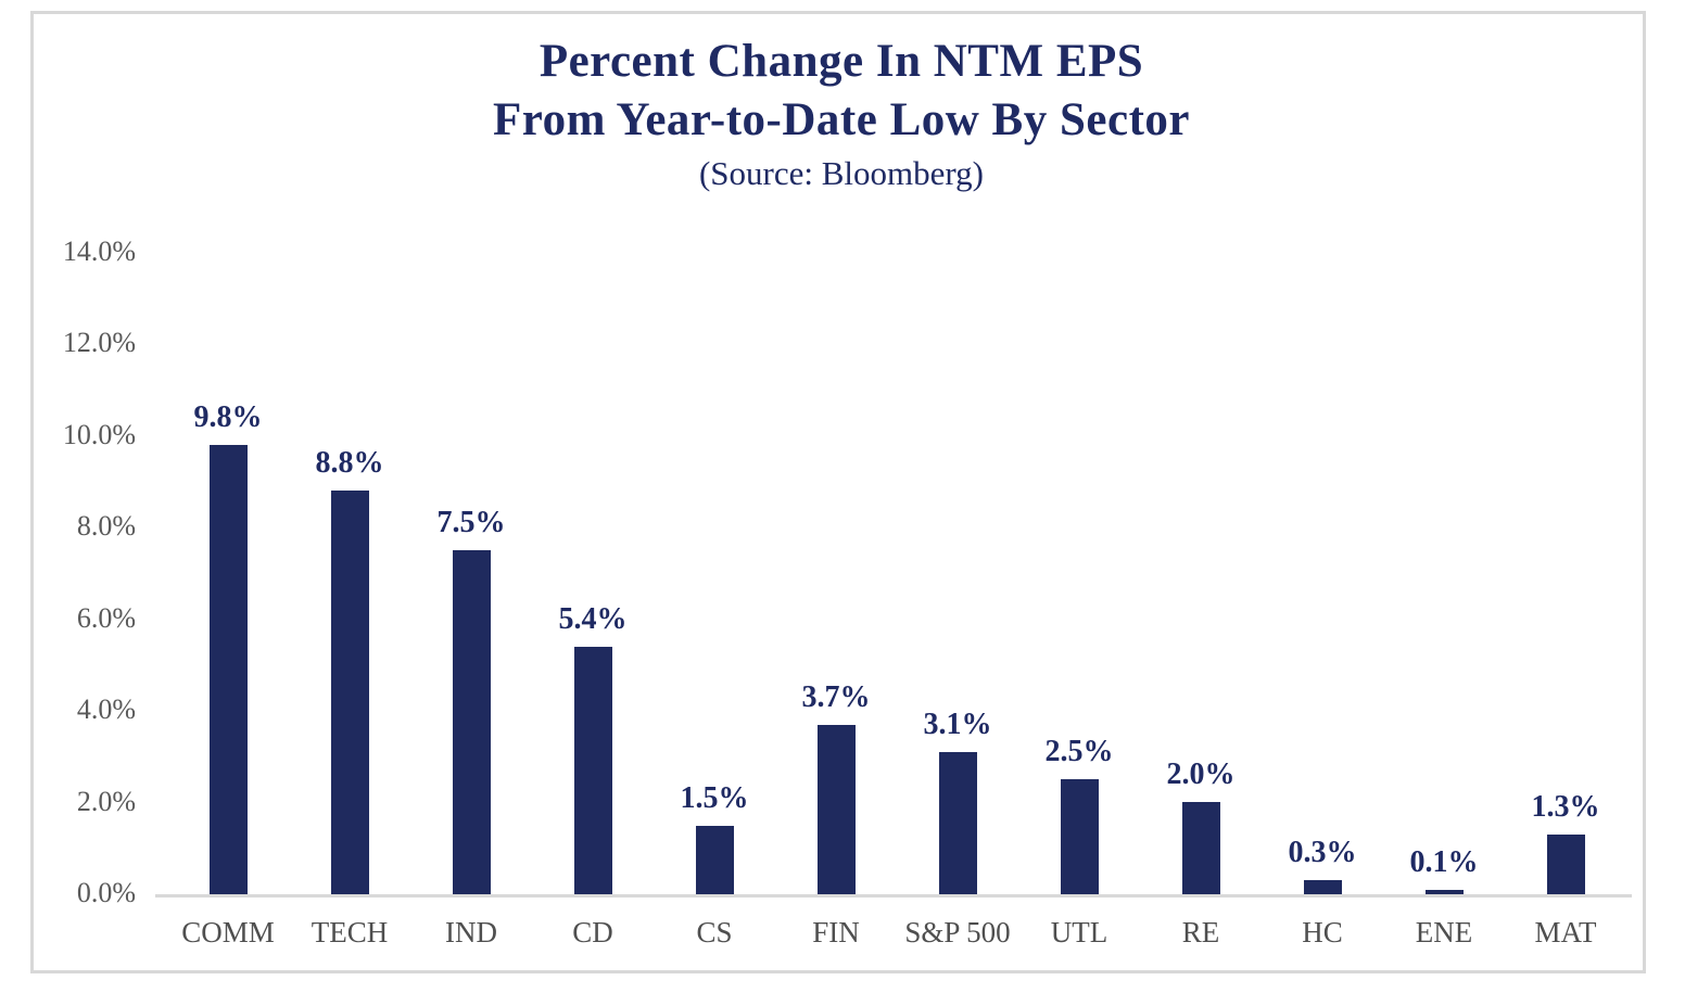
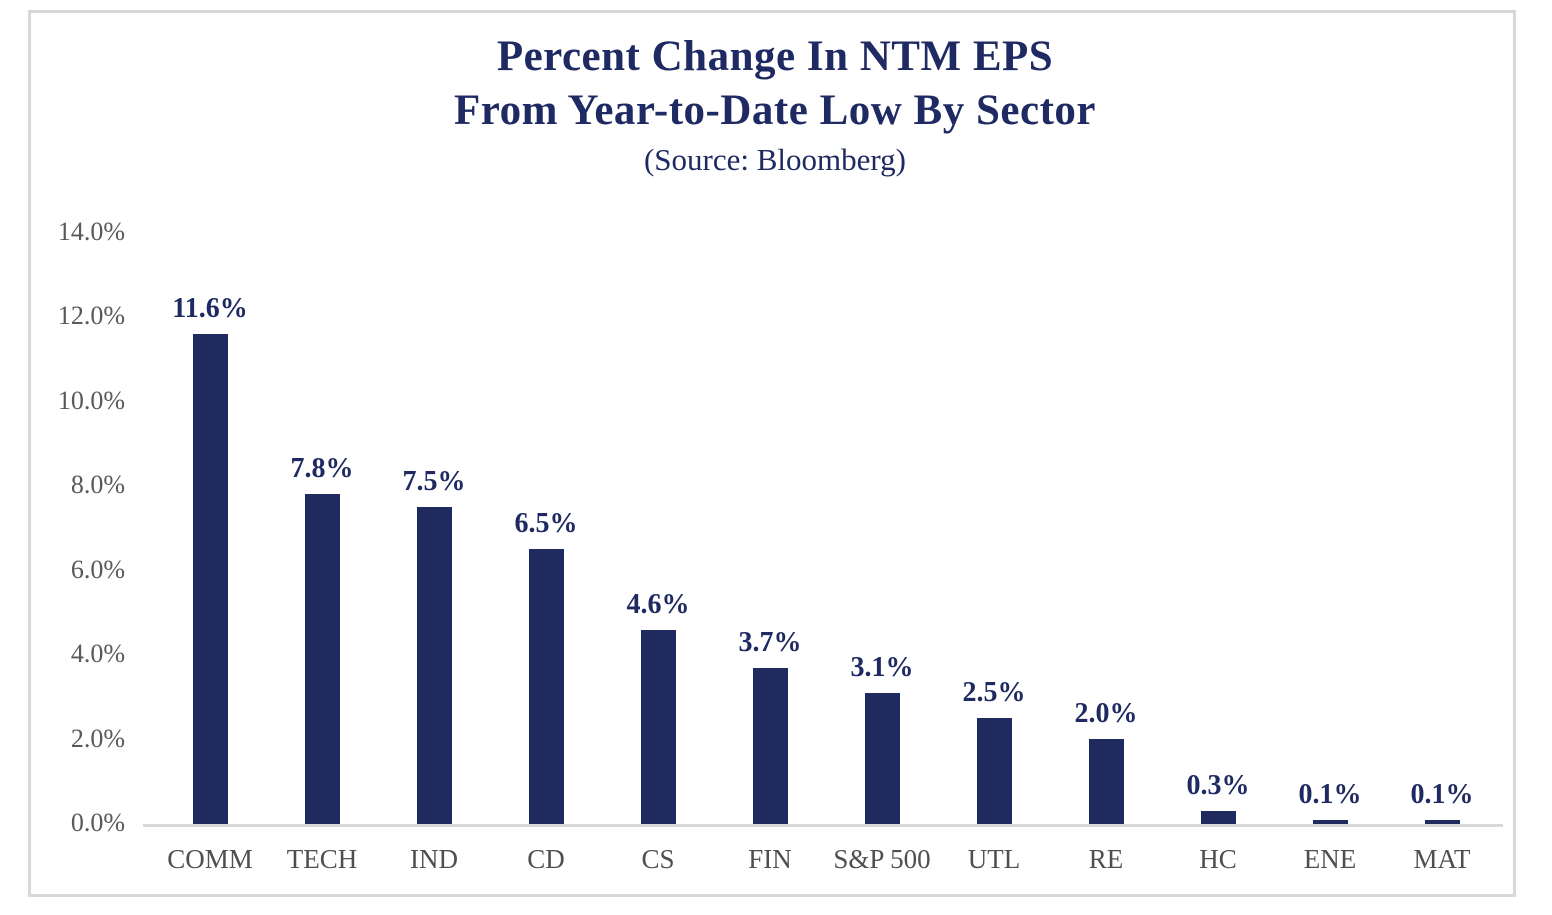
COMM: 9.8% -> 11.6%
TECH: 8.8% -> 7.8%
CD: 5.4% -> 6.5%
CS: 1.5% -> 4.6%
MAT: 1.3% -> 0.1%
